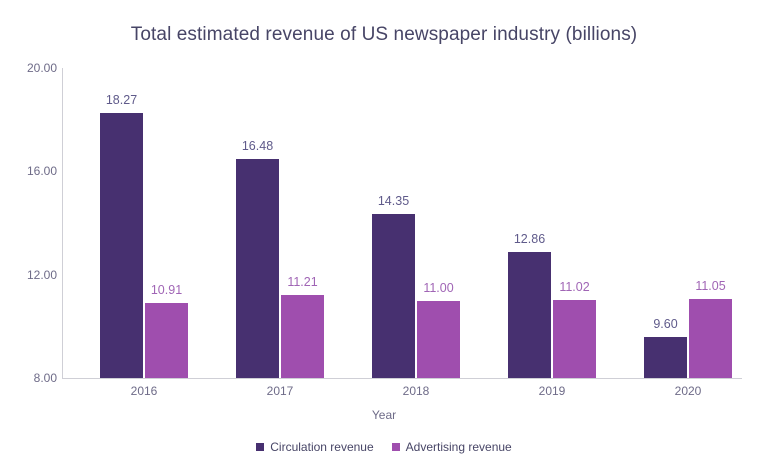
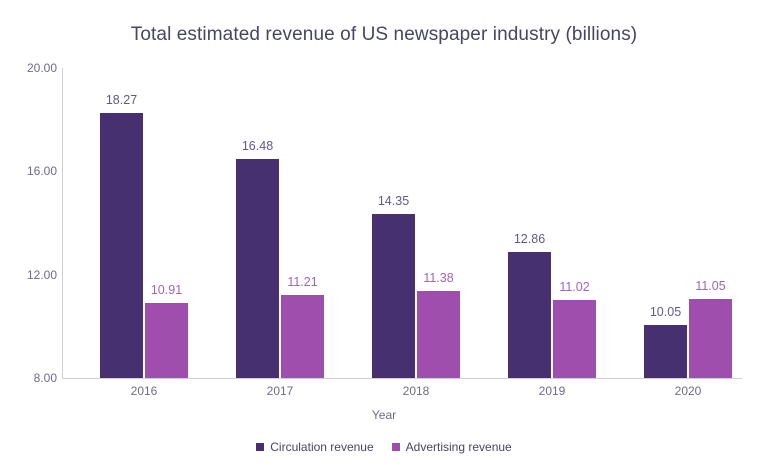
Advertising revenue/2018: 11.00 -> 11.38
Circulation revenue/2020: 9.60 -> 10.05
